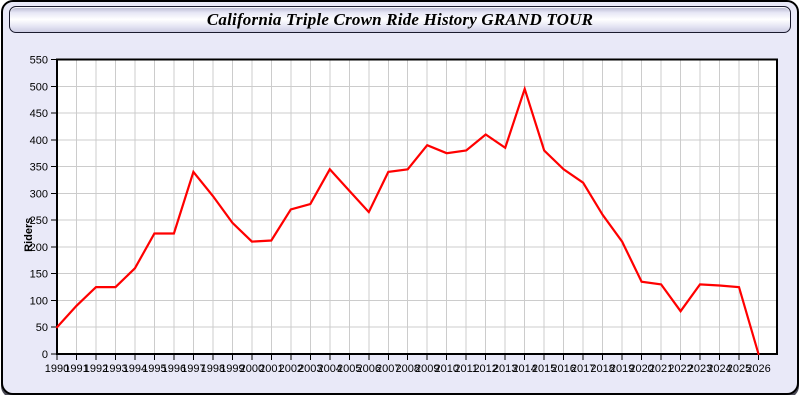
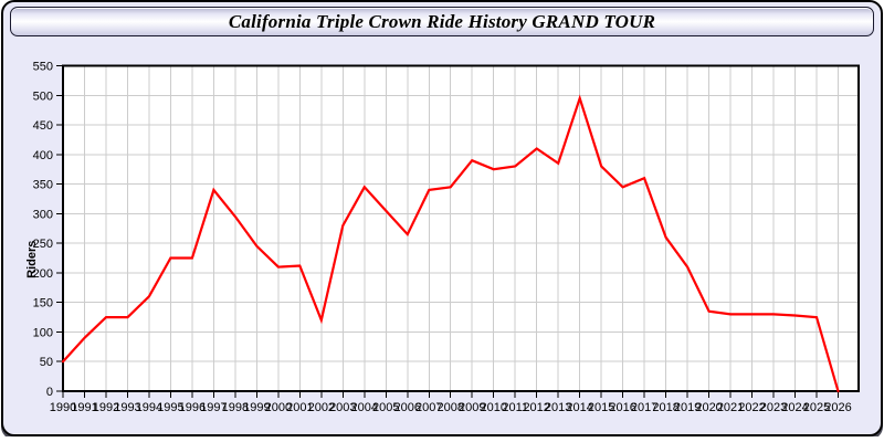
2002: 270 -> 120
2017: 320 -> 360
2022: 80 -> 130
